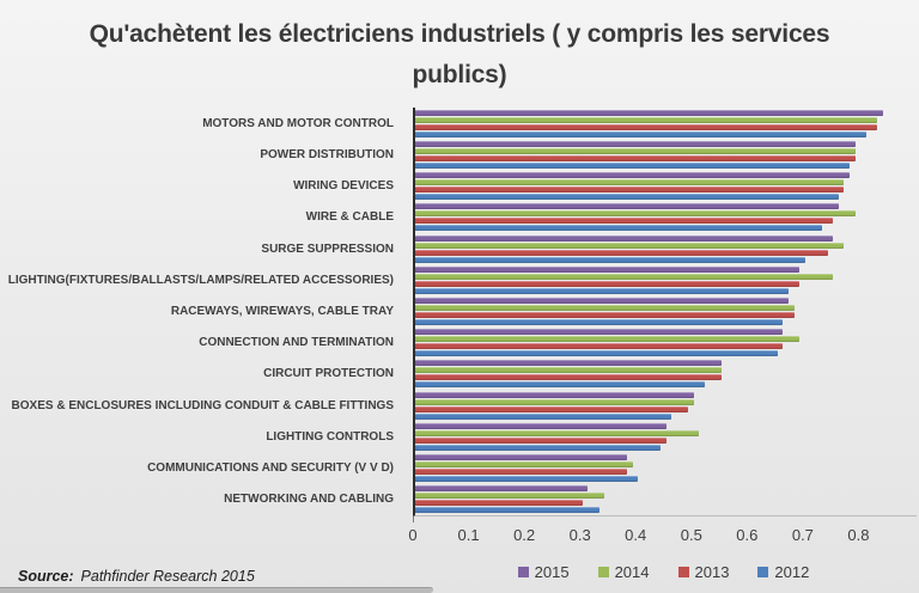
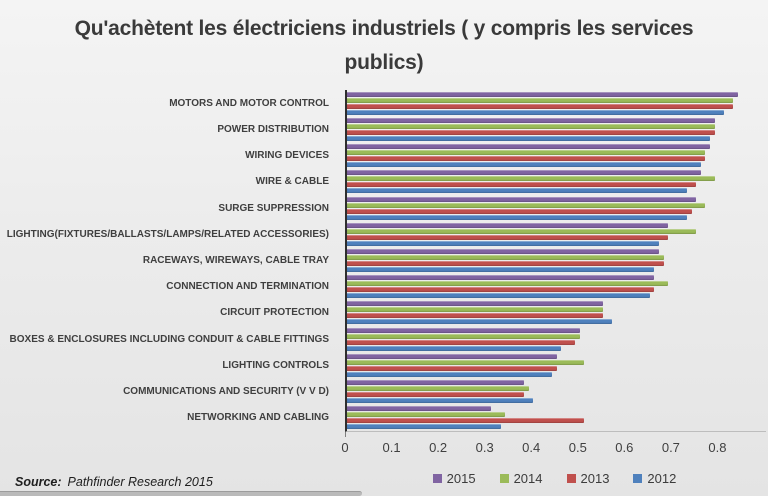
2012/SURGE SUPPRESSION: 0.70 -> 0.73
2012/CIRCUIT PROTECTION: 0.52 -> 0.57
2013/NETWORKING AND CABLING: 0.30 -> 0.51
